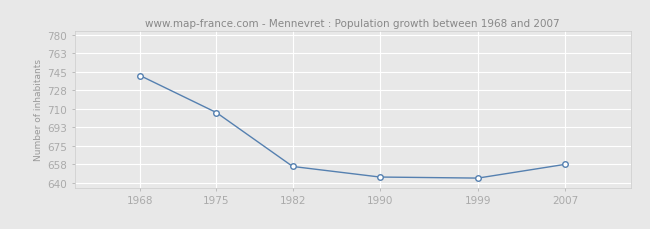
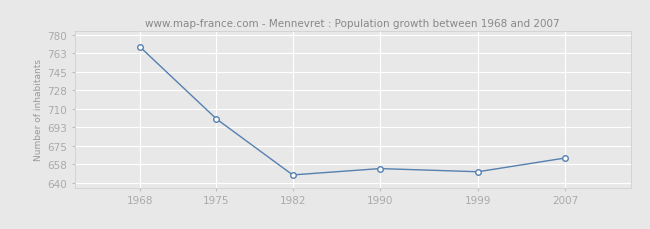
1968: 742 -> 769
1975: 707 -> 701
1982: 656 -> 648
1990: 646 -> 654
1999: 645 -> 651
2007: 658 -> 664
